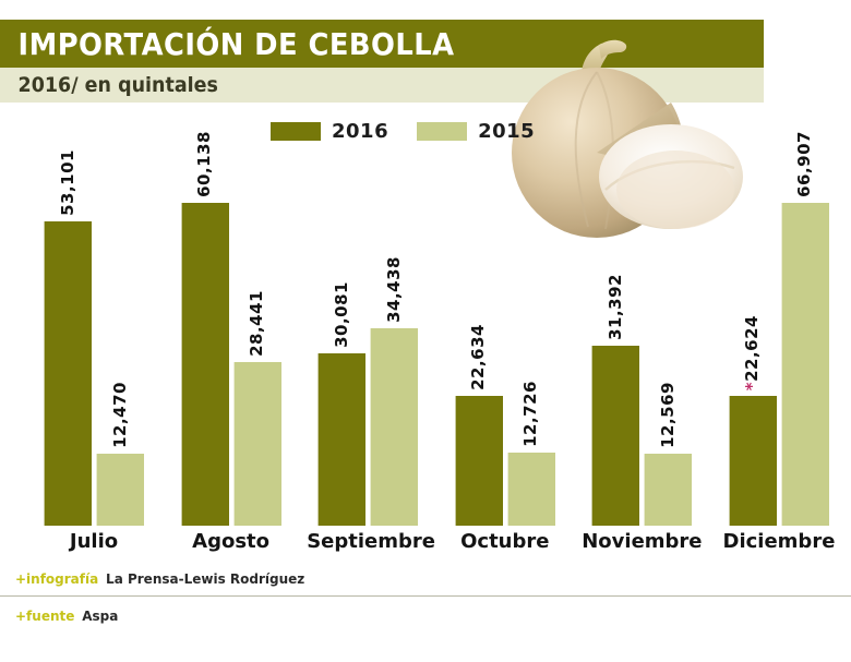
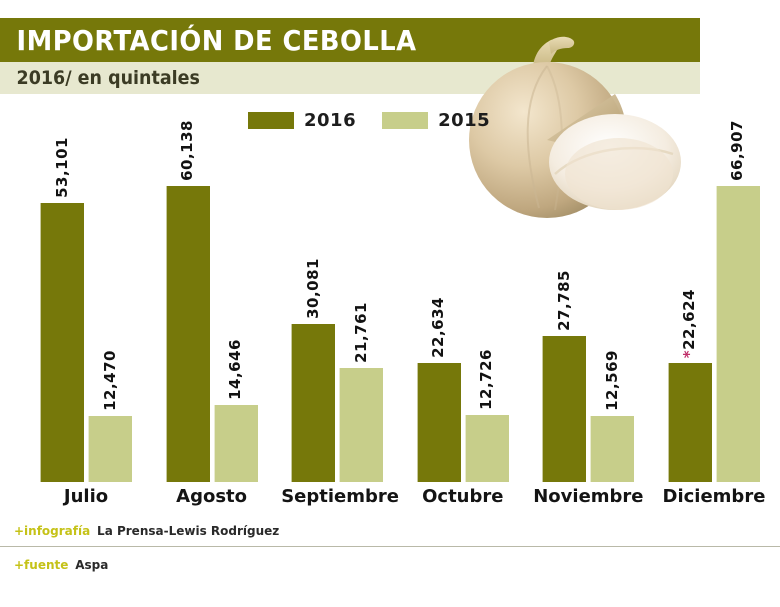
2015/Agosto: 28,441 -> 14,646
2015/Septiembre: 34,438 -> 21,761
2016/Noviembre: 31,392 -> 27,785
